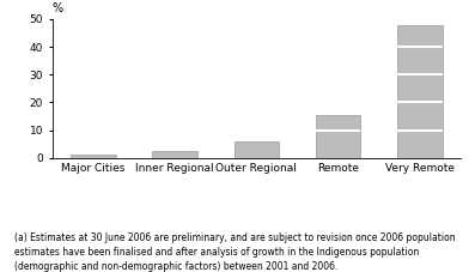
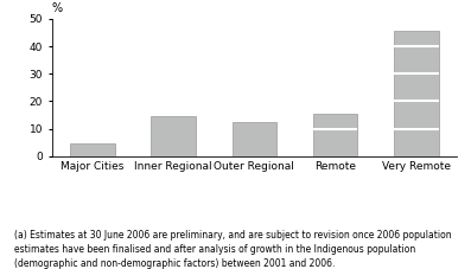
Major Cities: 1.0 -> 4.5
Inner Regional: 2.3 -> 14.5
Outer Regional: 5.8 -> 12.5
Very Remote: 48.0 -> 45.5
